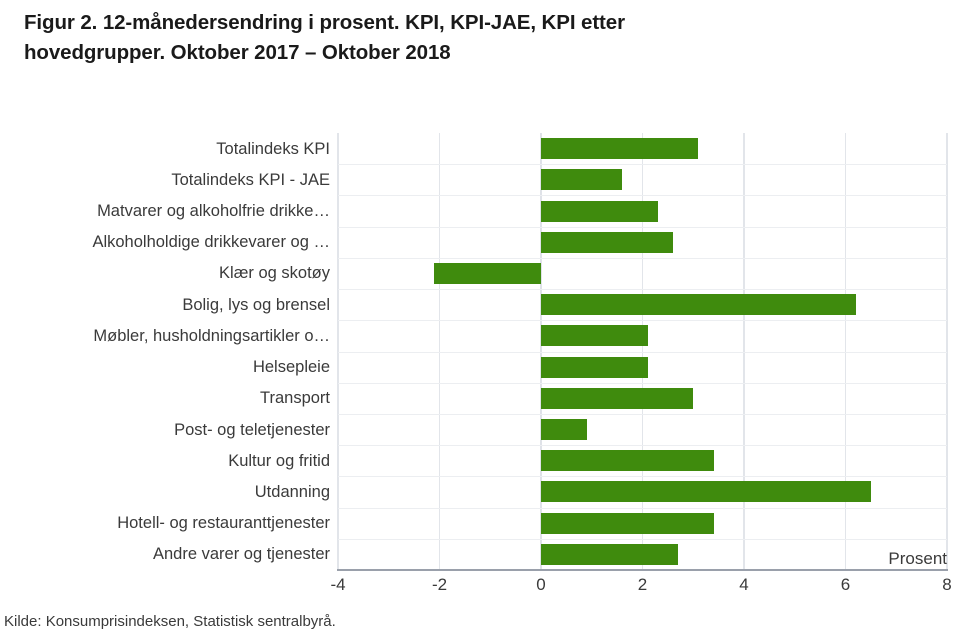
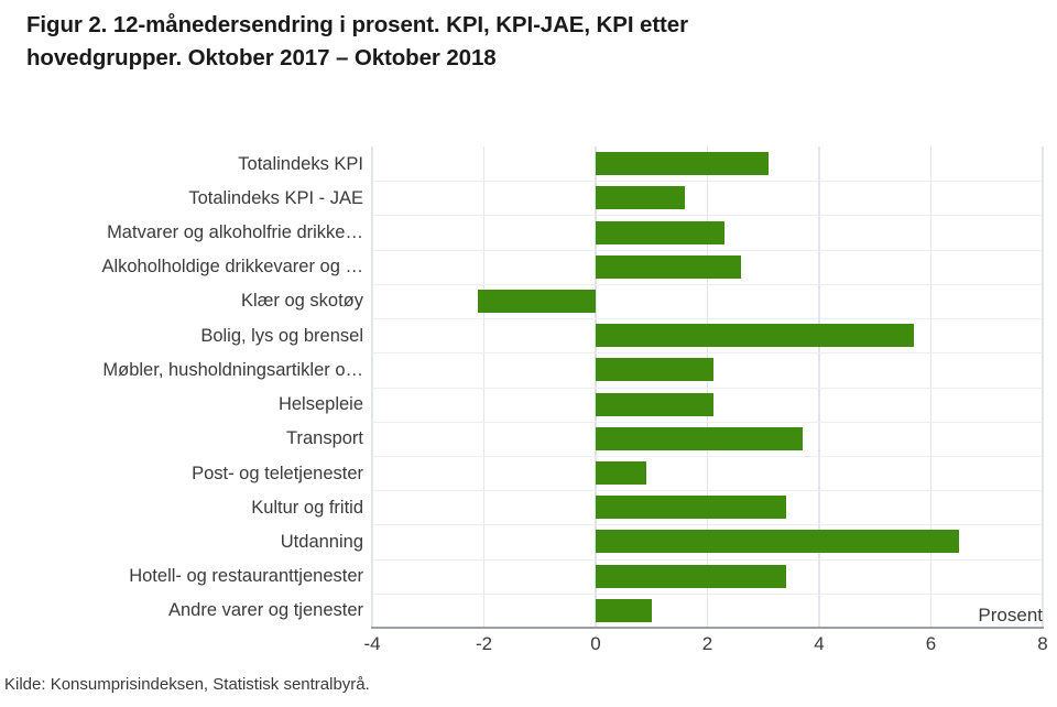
Bolig, lys og brensel: 6.2 -> 5.7
Transport: 3.0 -> 3.7
Andre varer og tjenester: 2.7 -> 1.0
